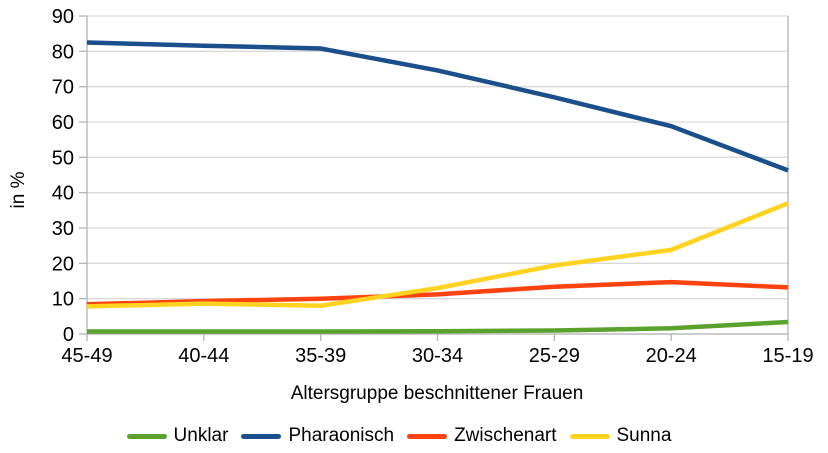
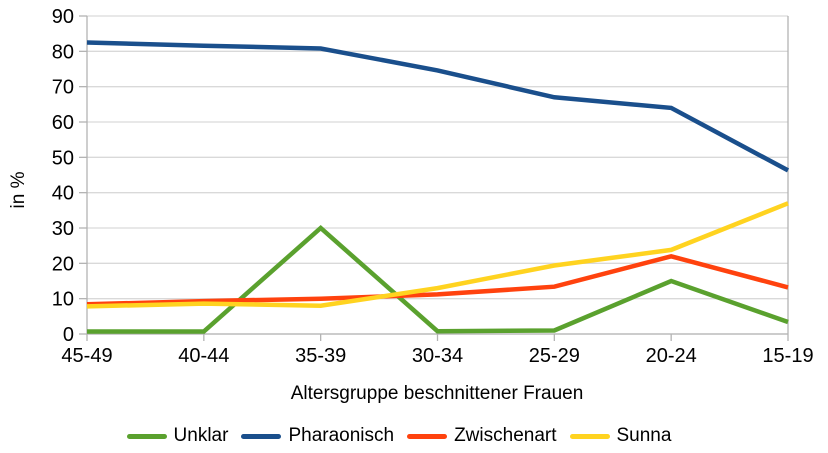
Unklar/35-39: 1 -> 30
Unklar/20-24: 2 -> 15
Pharaonisch/20-24: 59 -> 64
Zwischenart/20-24: 15 -> 22
